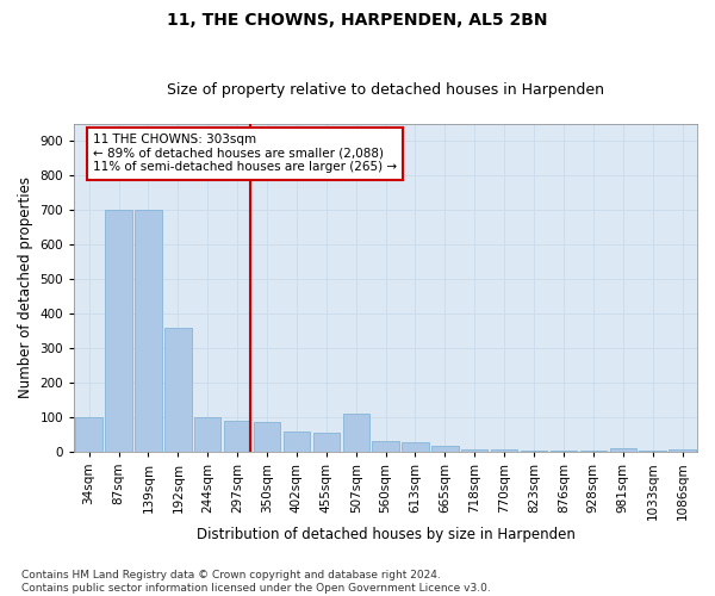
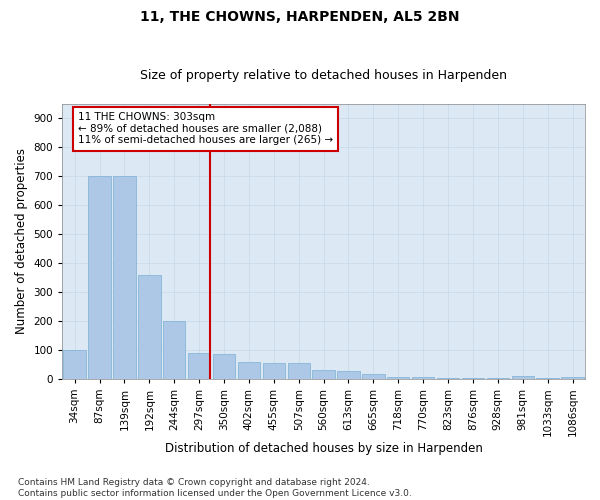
244sqm: 100 -> 200
507sqm: 110 -> 55
